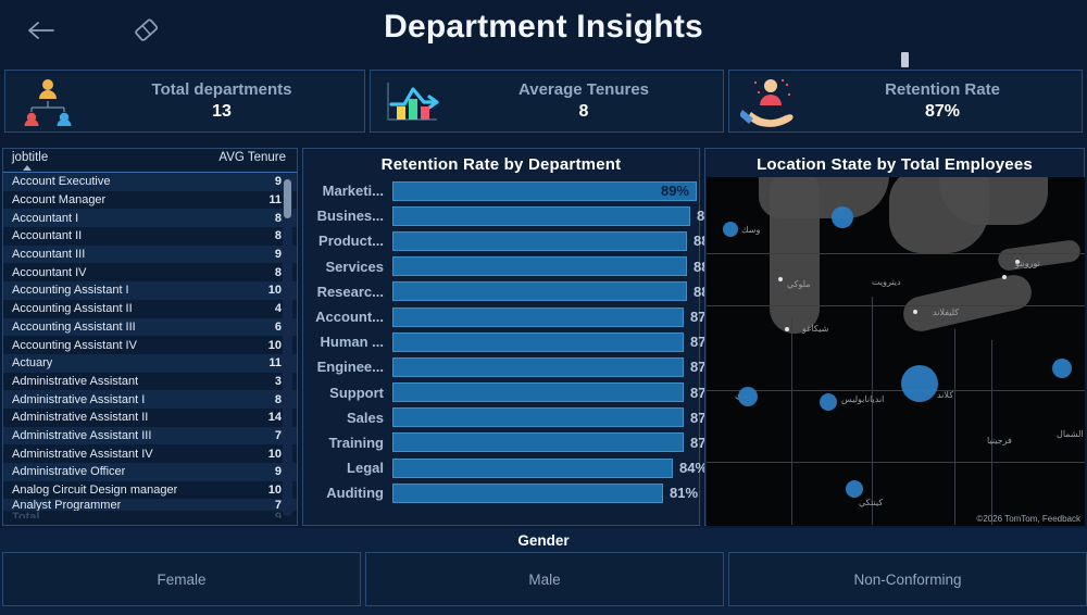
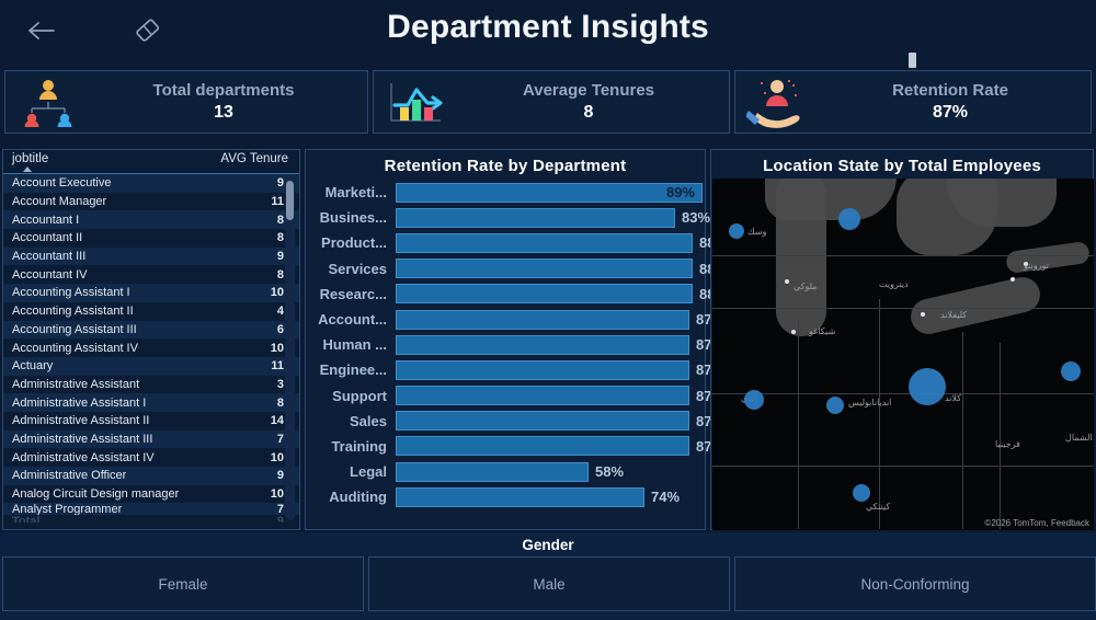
Busines...: 89% -> 83%
Legal: 84% -> 58%
Auditing: 81% -> 74%
